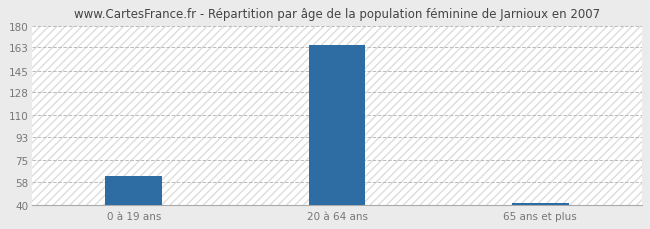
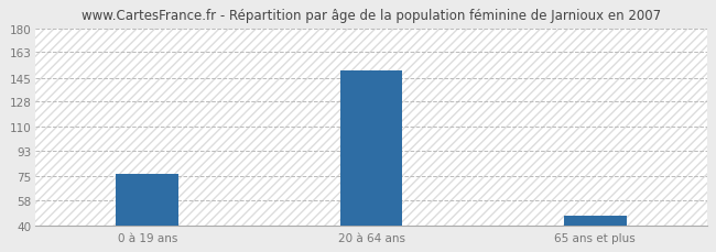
0 à 19 ans: 63 -> 77
20 à 64 ans: 165 -> 150
65 ans et plus: 42 -> 47
